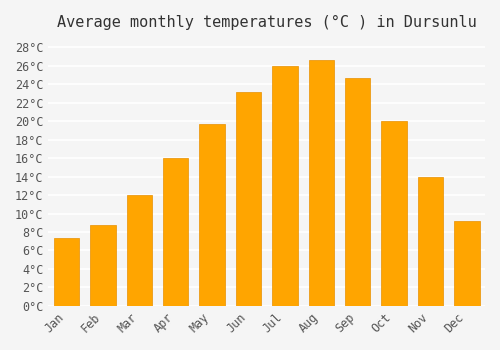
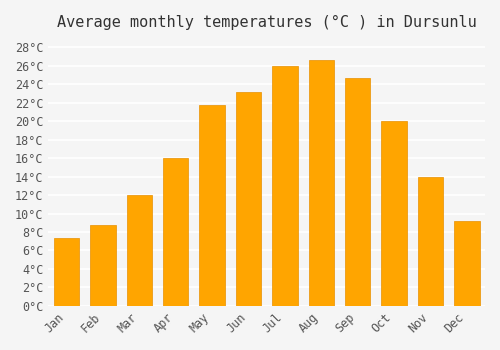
May: 19.7°C -> 21.8°C
